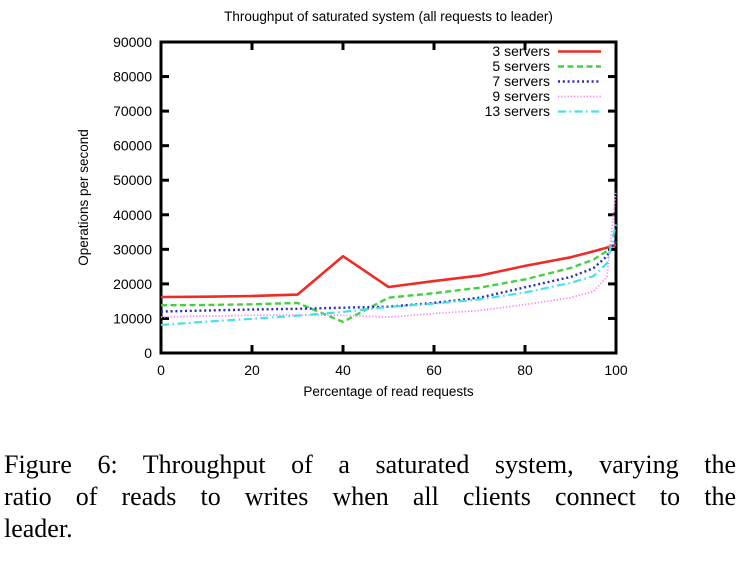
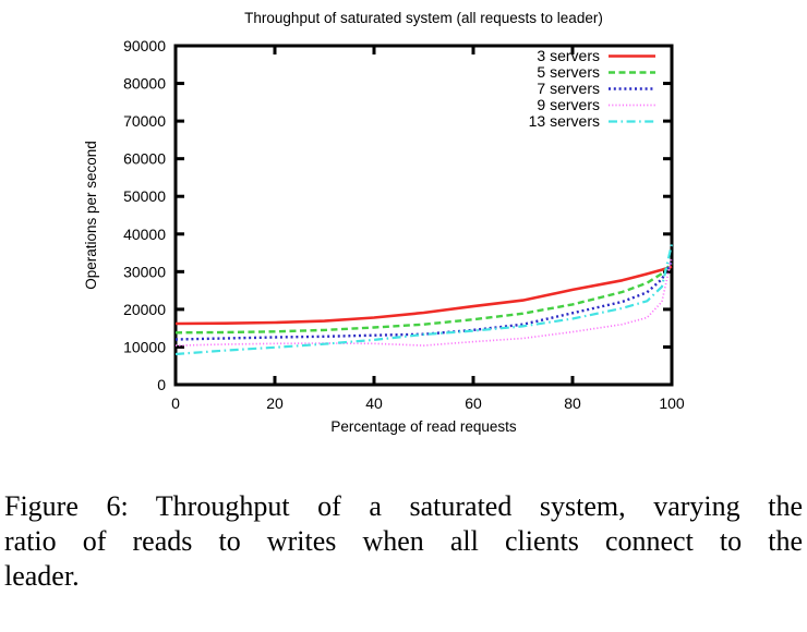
3 servers/40: 28000 -> 18000
5 servers/40: 9000 -> 15000
9 servers/100: 47000 -> 34000
